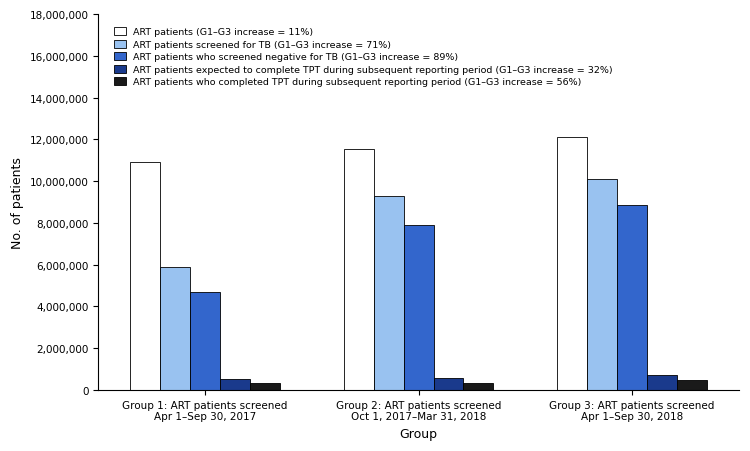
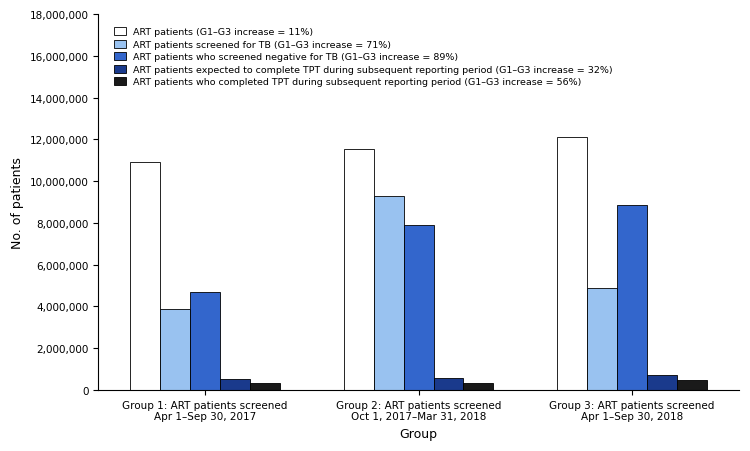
ART patients screened for TB (G1–G3 increase = 71%)/Group 1: ART patients screened Apr 1–Sep 30, 2017: 5,900,000 -> 3,900,000
ART patients screened for TB (G1–G3 increase = 71%)/Group 3: ART patients screened Apr 1–Sep 30, 2018: 10,100,000 -> 4,900,000
